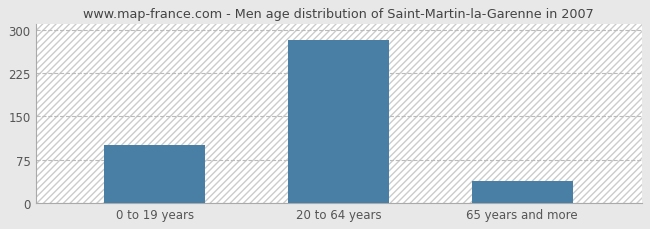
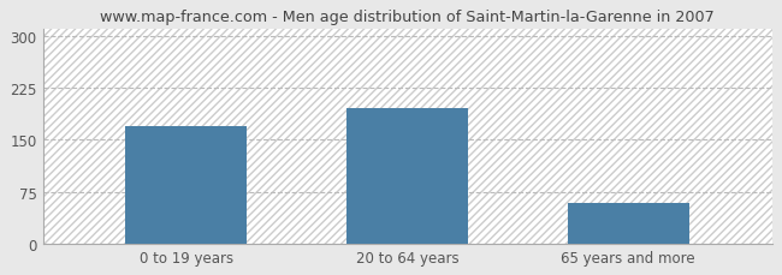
0 to 19 years: 100 -> 170
20 to 64 years: 283 -> 196
65 years and more: 38 -> 58
